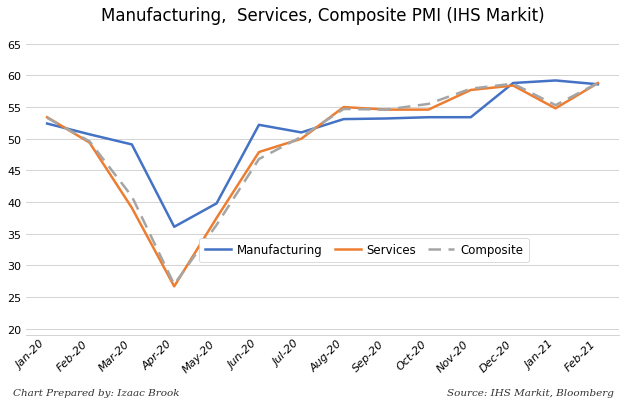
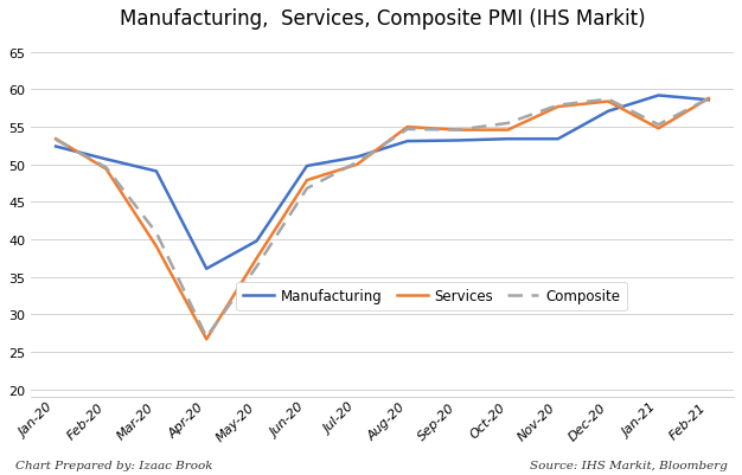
Manufacturing/Jun-20: 52.2 -> 49.8
Manufacturing/Dec-20: 58.8 -> 57.1
